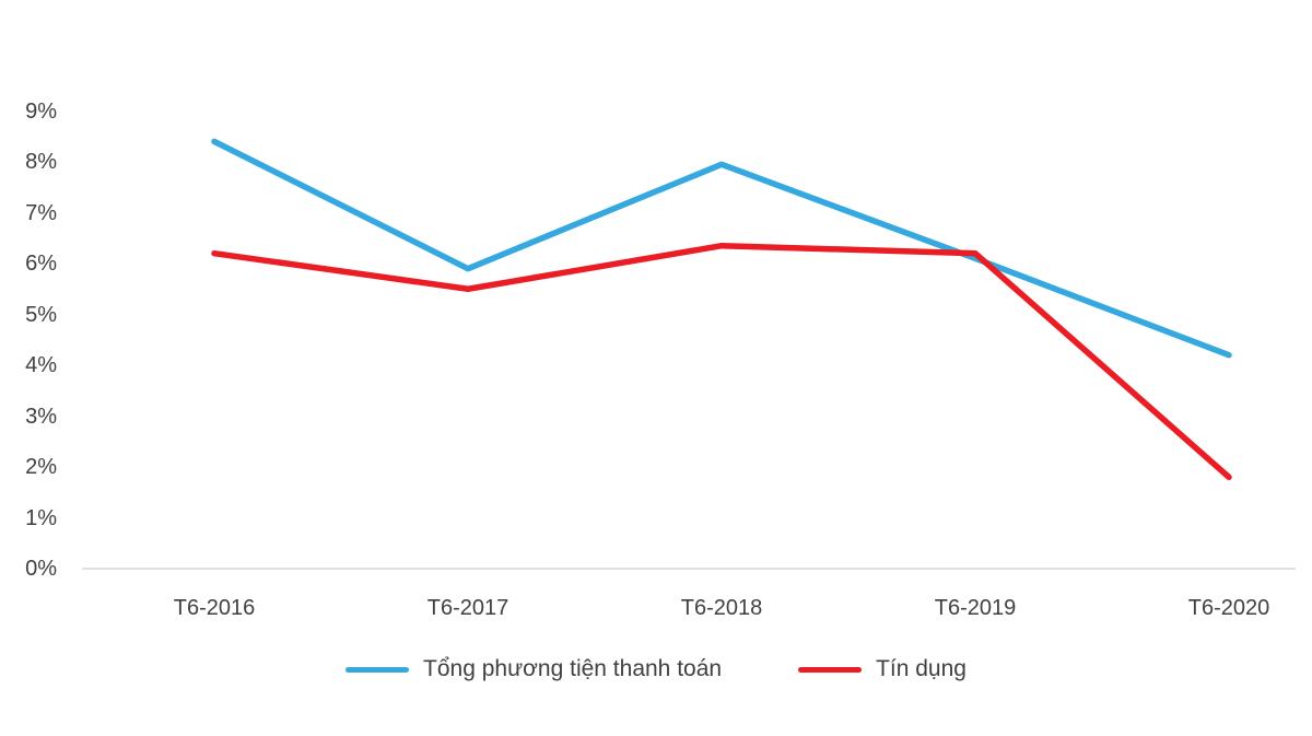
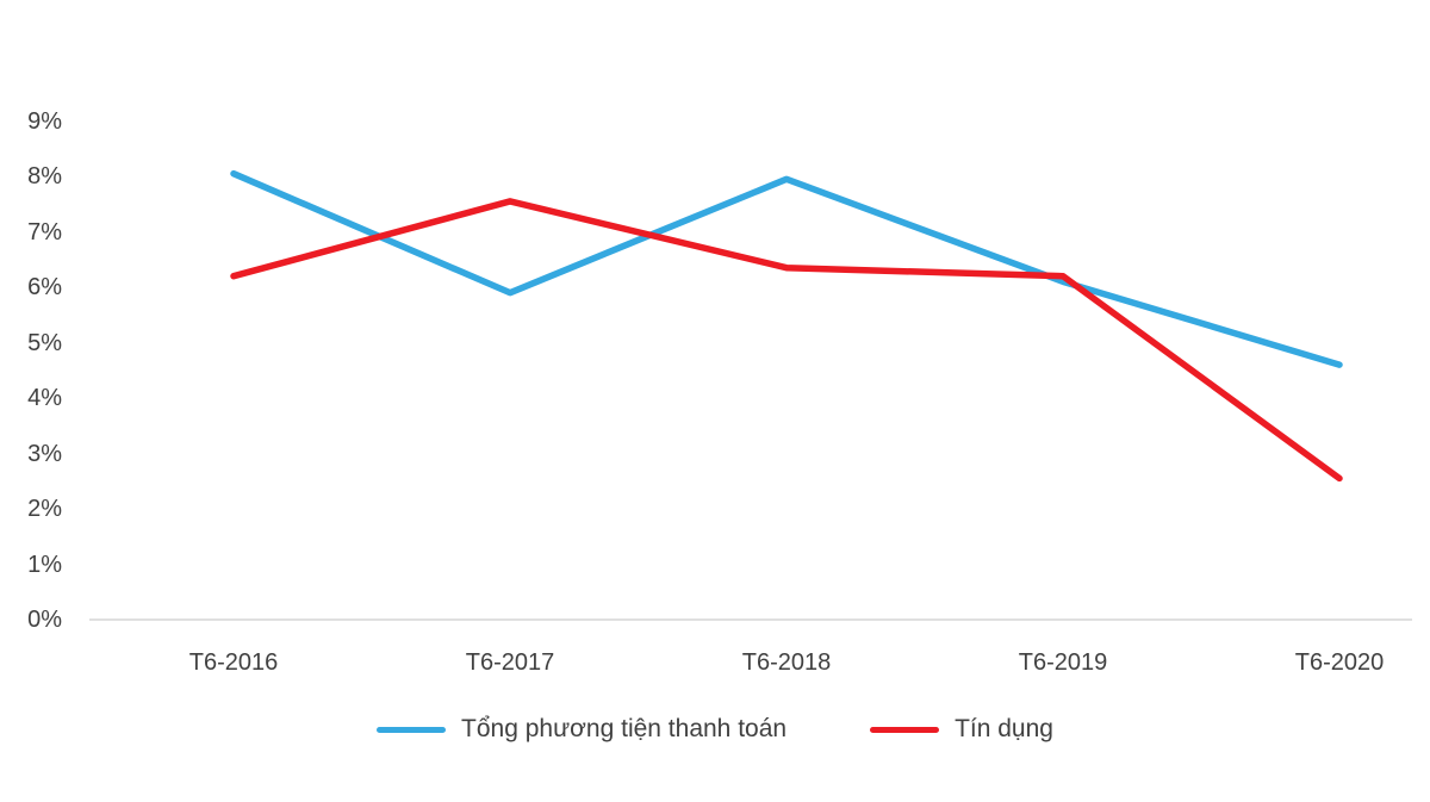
Tổng phương tiện thanh toán/T6-2016: 8.4% -> 8.1%
Tín dụng/T6-2017: 5.5% -> 7.5%
Tổng phương tiện thanh toán/T6-2020: 4.2% -> 4.6%
Tín dụng/T6-2020: 1.8% -> 2.5%
